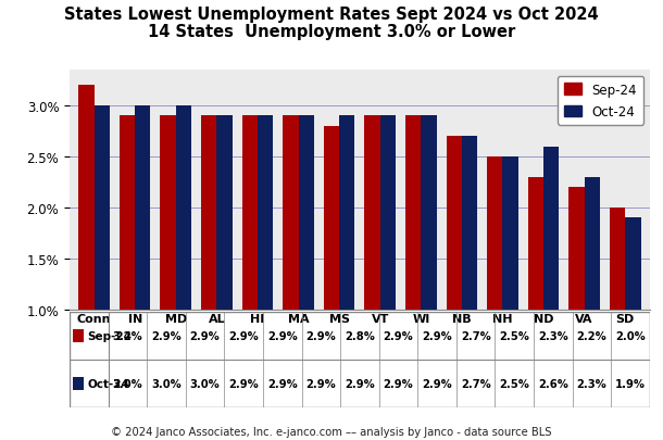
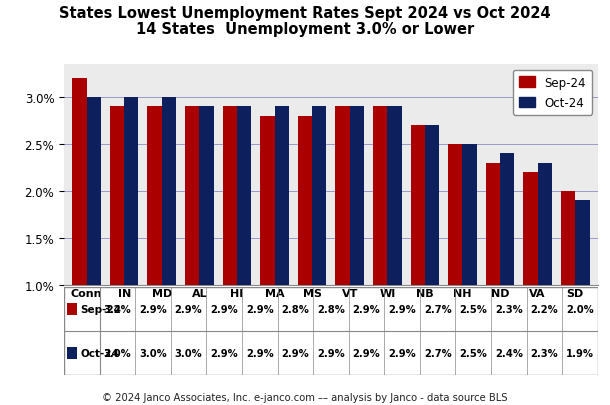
Sep-24/MA: 2.9% -> 2.8%
Oct-24/ND: 2.6% -> 2.4%
